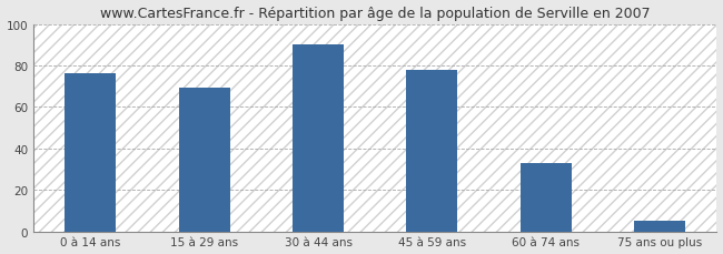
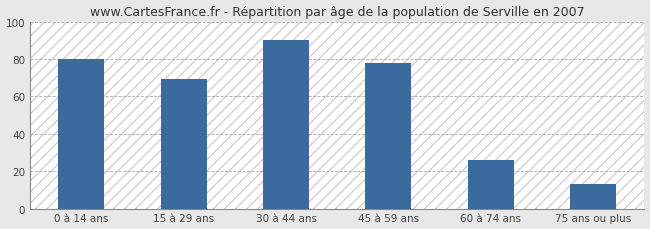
0 à 14 ans: 76 -> 80
60 à 74 ans: 33 -> 26
75 ans ou plus: 5 -> 13
